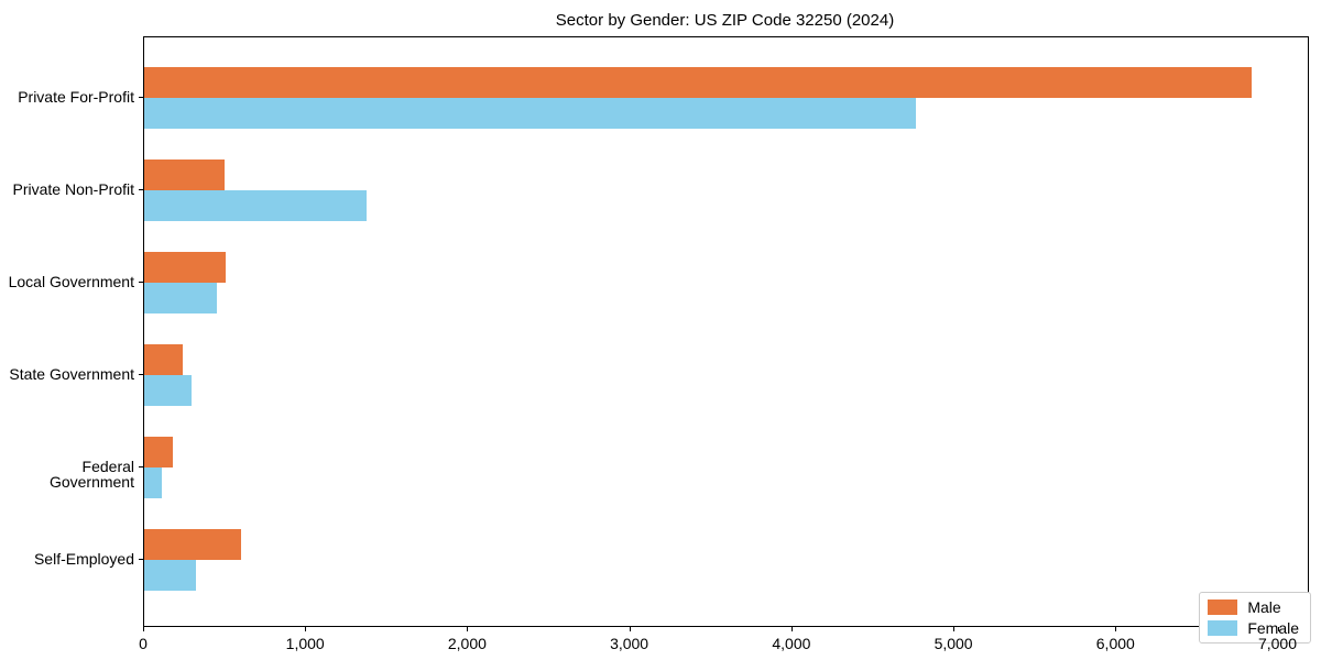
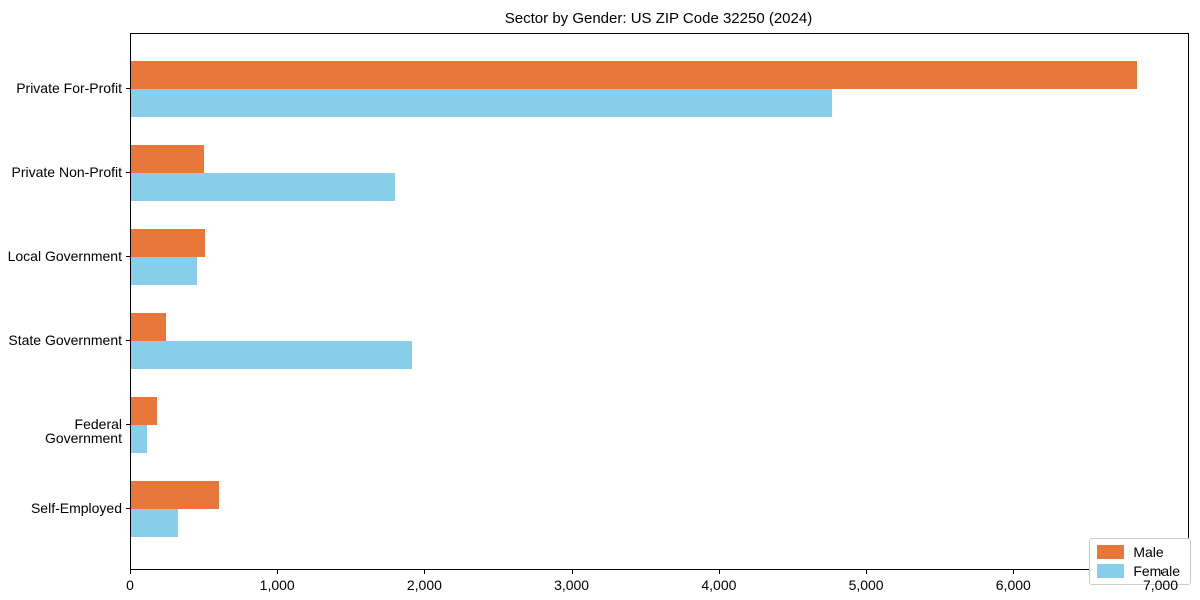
Female/Private Non-Profit: 1370 -> 1790
Female/State Government: 290 -> 1910
